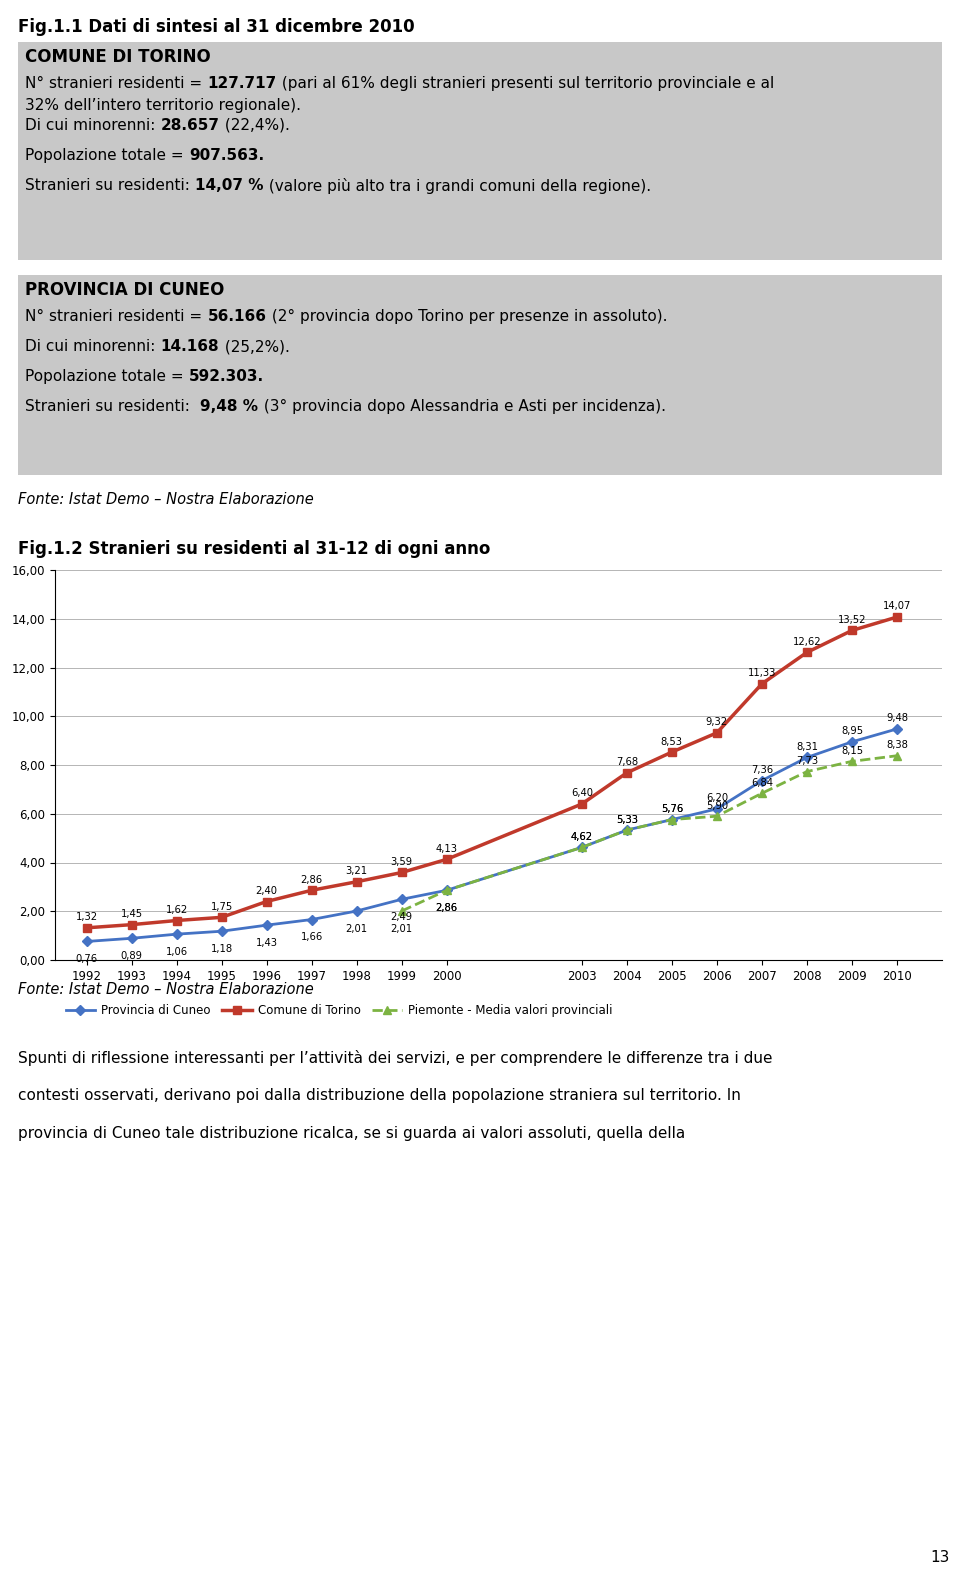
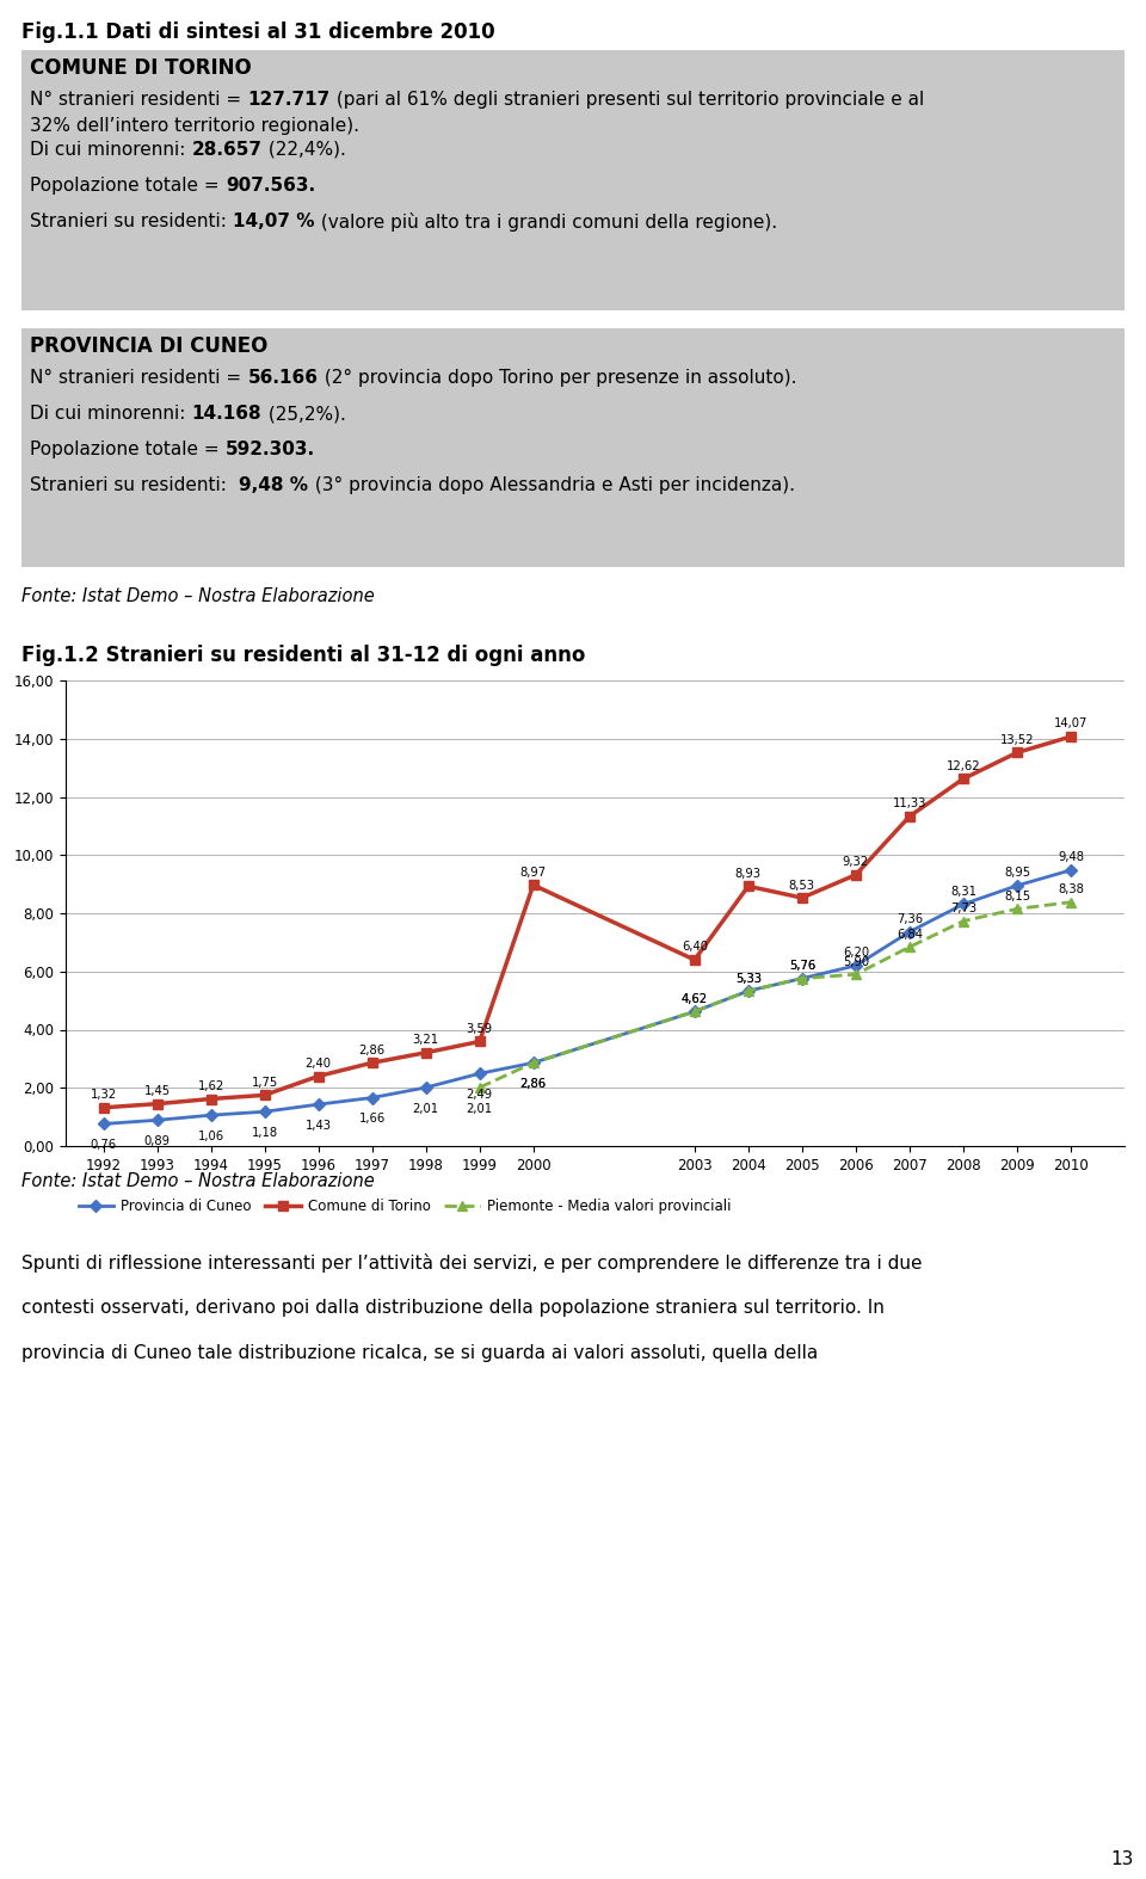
Comune di Torino/2000: 4,13 -> 8,97
Comune di Torino/2004: 7,68 -> 8,93
